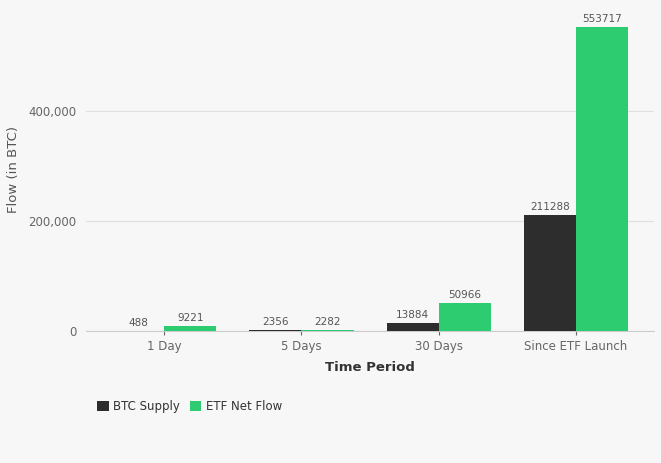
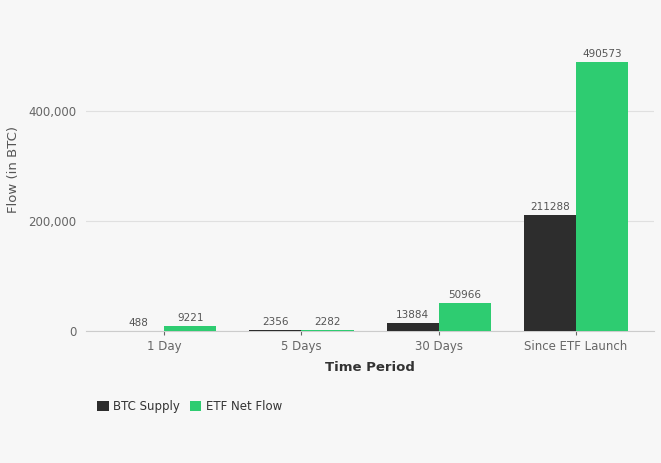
ETF Net Flow/Since ETF Launch: 553717 -> 490573
